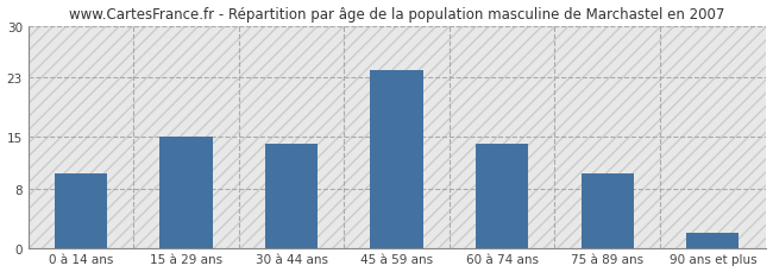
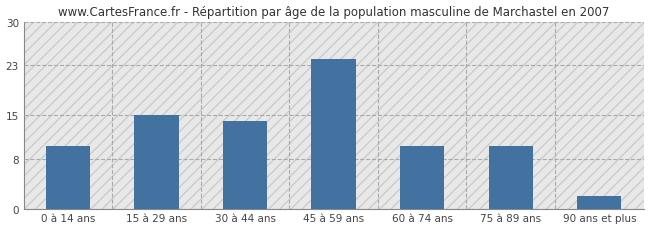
60 à 74 ans: 14 -> 10
